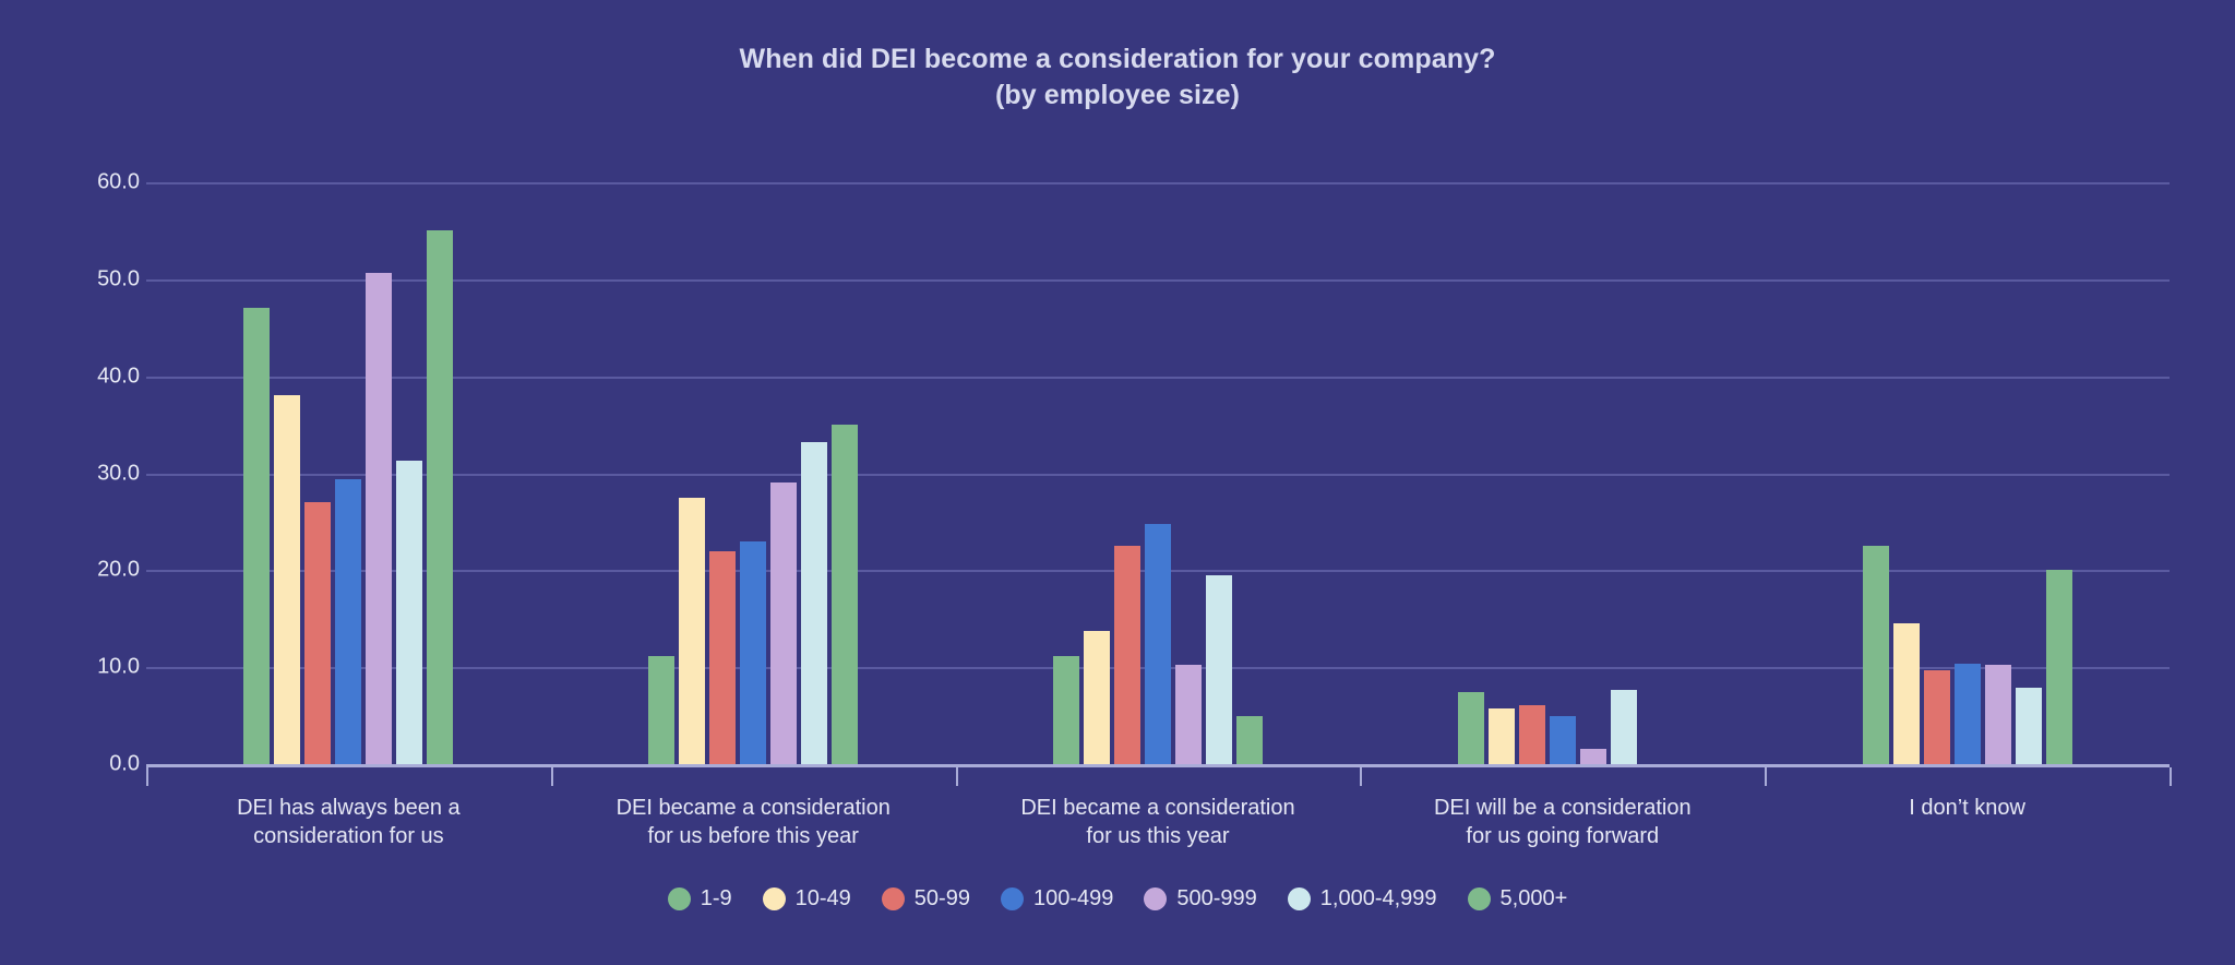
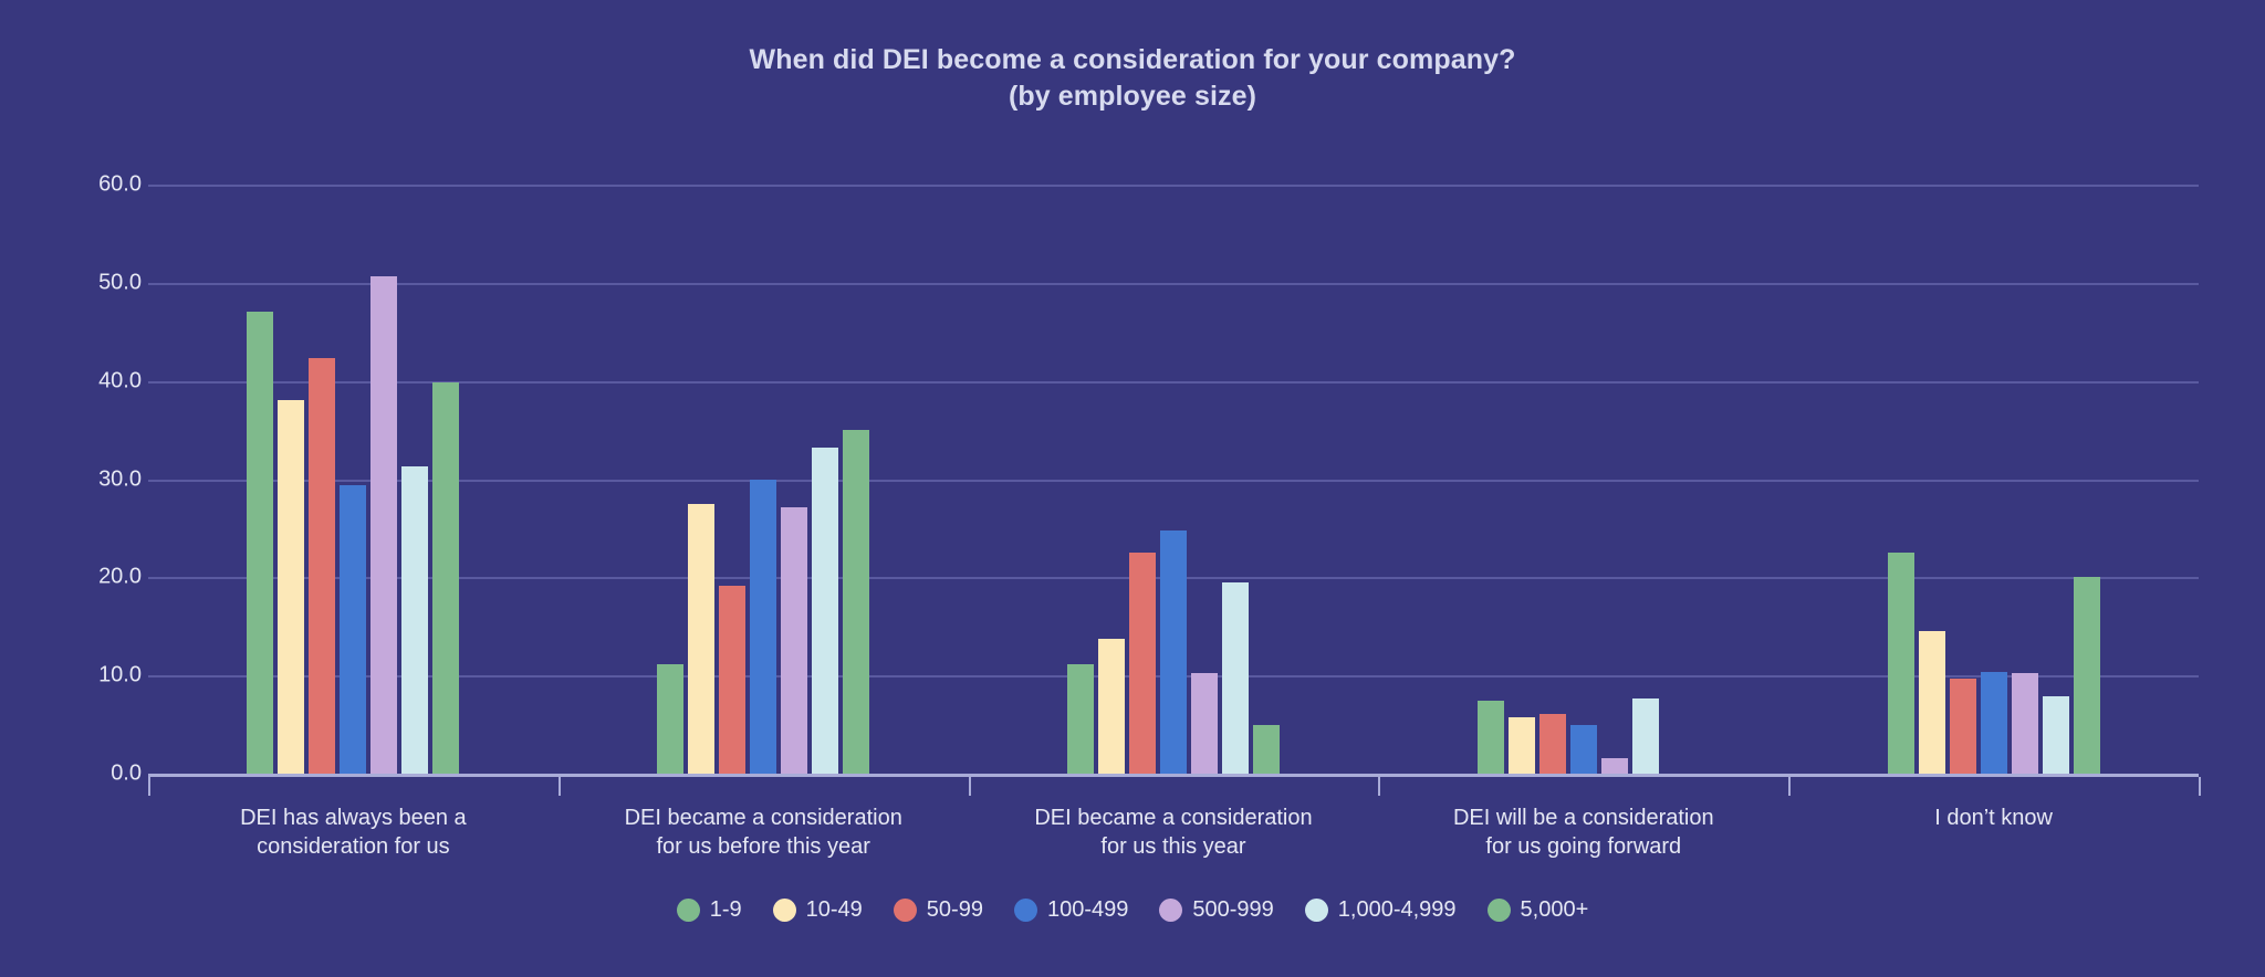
50-99/DEI has always been a consideration for us: 27 -> 42
5,000+/DEI has always been a consideration for us: 55 -> 40
50-99/DEI became a consideration for us before this year: 22 -> 19
100-499/DEI became a consideration for us before this year: 23 -> 30
500-999/DEI became a consideration for us before this year: 29 -> 27
